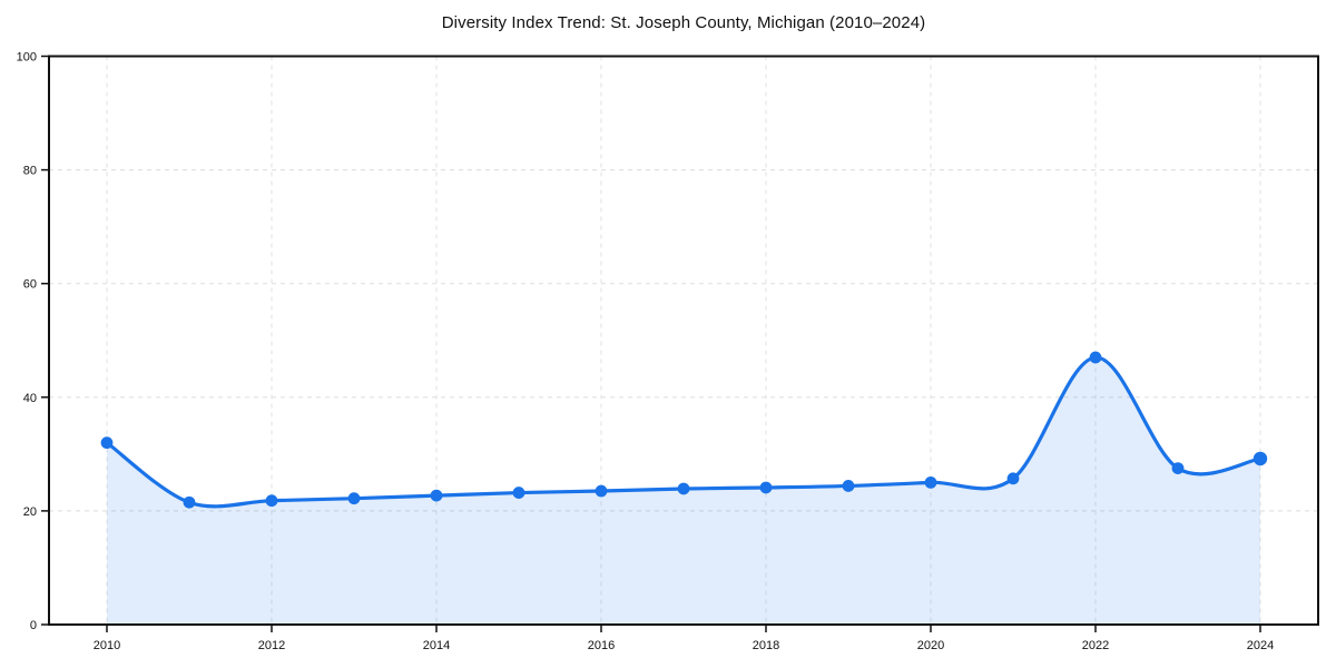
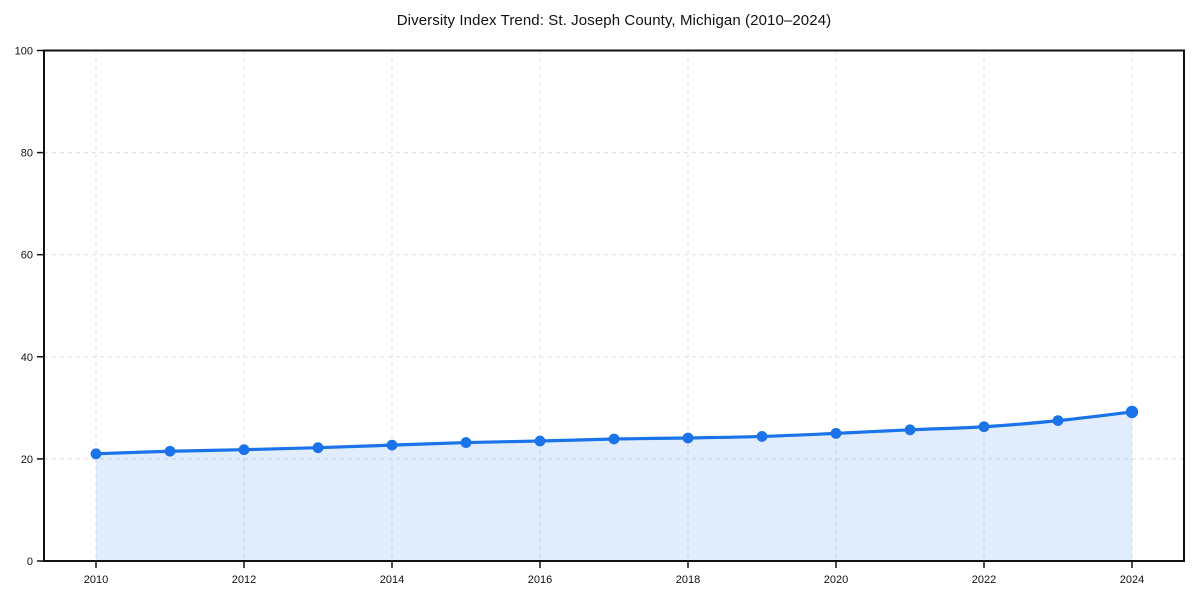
2010: 32 -> 21
2022: 47 -> 26
